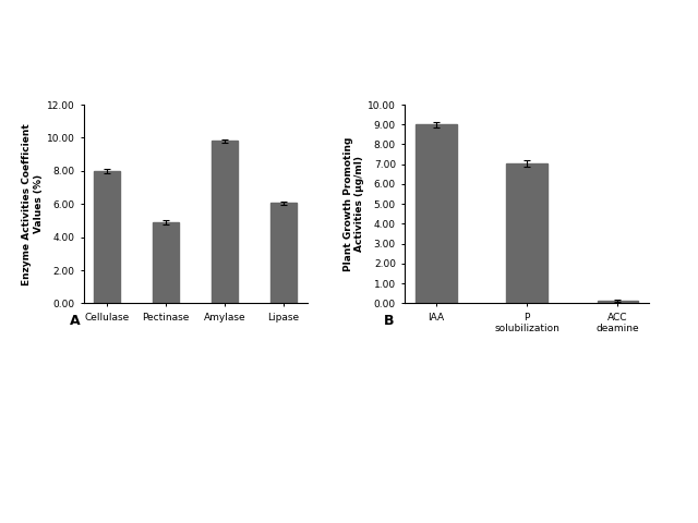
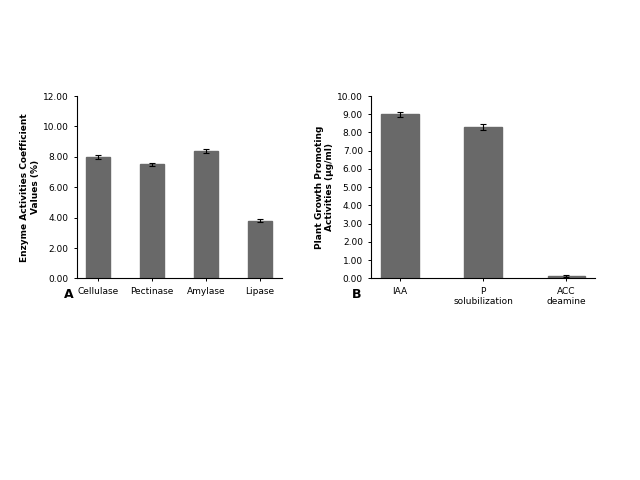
Pectinase: 4.9 -> 7.5
Amylase: 9.8 -> 8.4
Lipase: 6.0 -> 3.8
P solubilization: 7.0 -> 8.3
